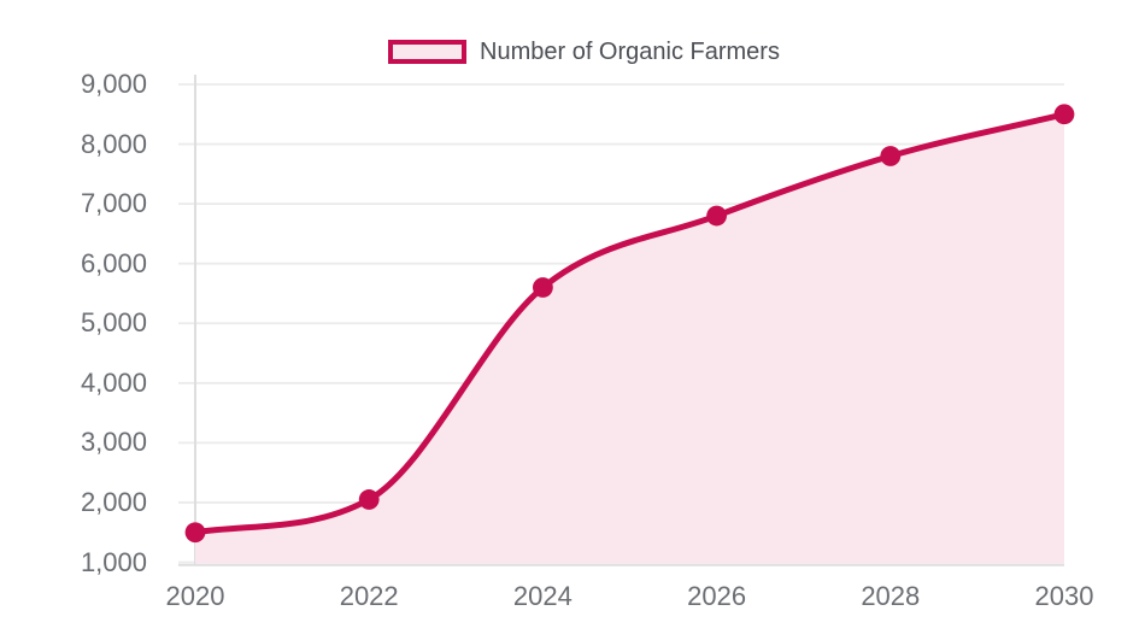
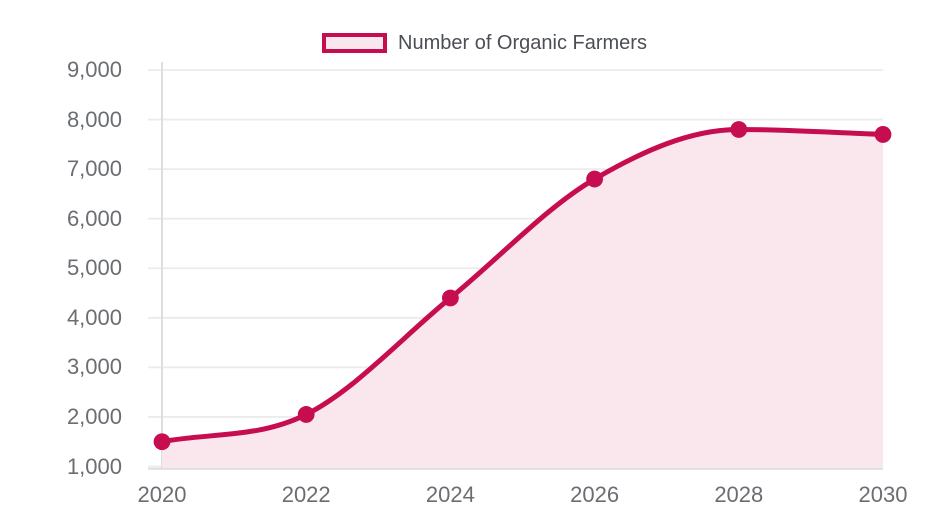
2024: 5600 -> 4400
2030: 8500 -> 7700
